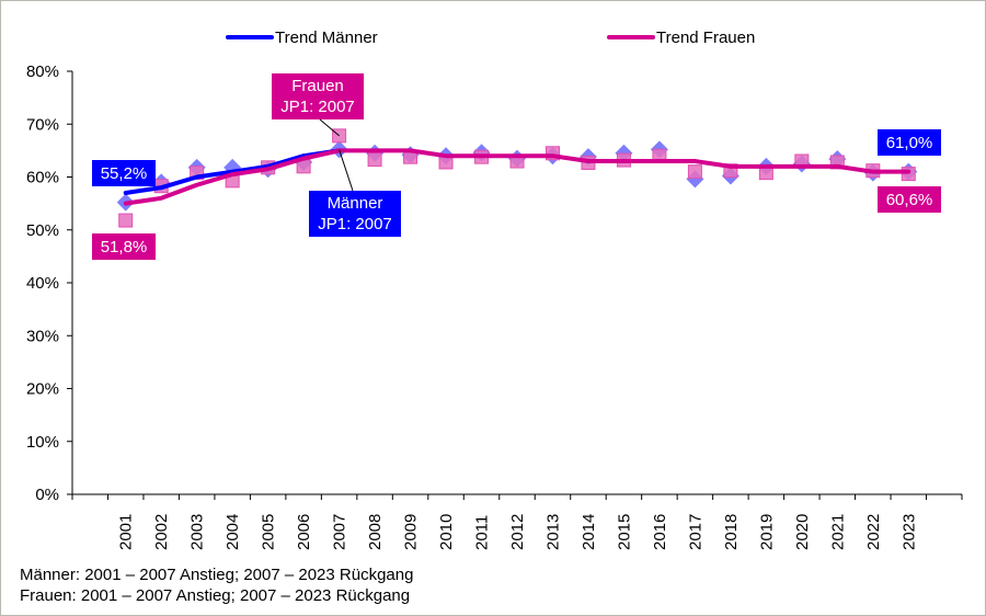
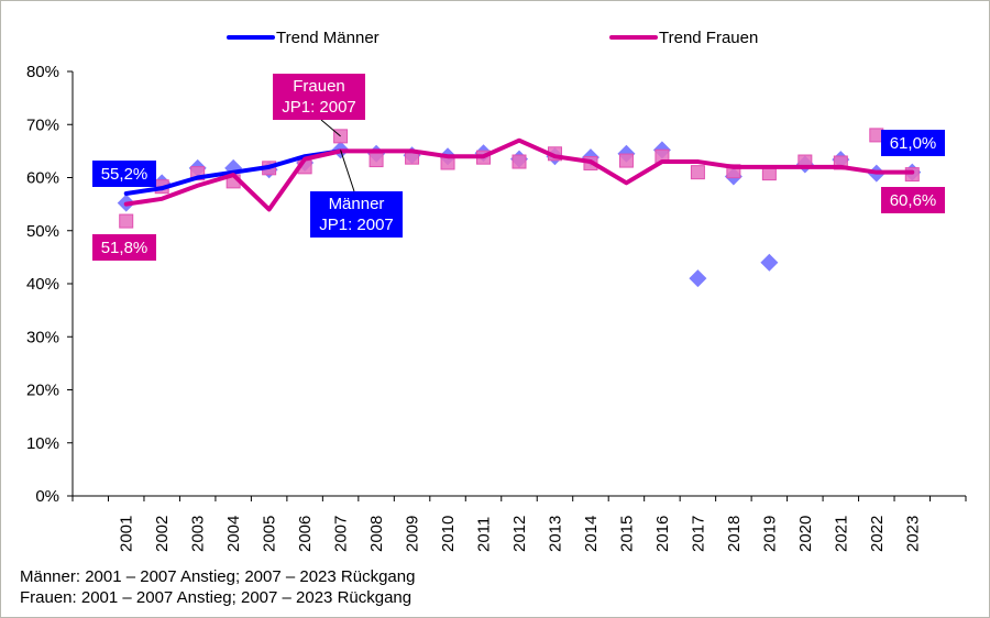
Trend Frauen/2005: 62% -> 54%
Trend Frauen/2012: 64% -> 67%
Trend Frauen/2015: 63% -> 59%
Männer/2017: 60% -> 41%
Männer/2019: 62% -> 44%
Frauen/2022: 61% -> 68%
